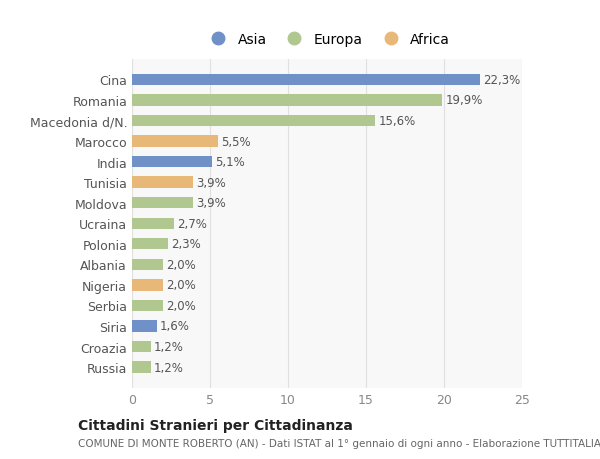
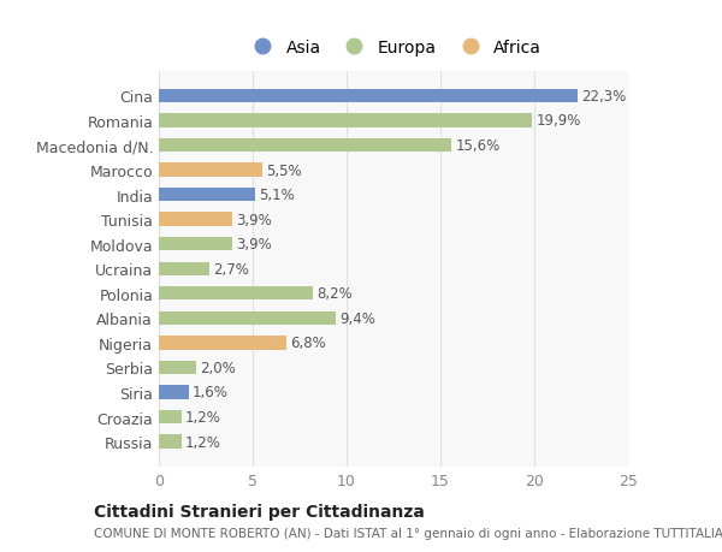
Polonia: 2,3% -> 8,2%
Albania: 2,0% -> 9,4%
Nigeria: 2,0% -> 6,8%
